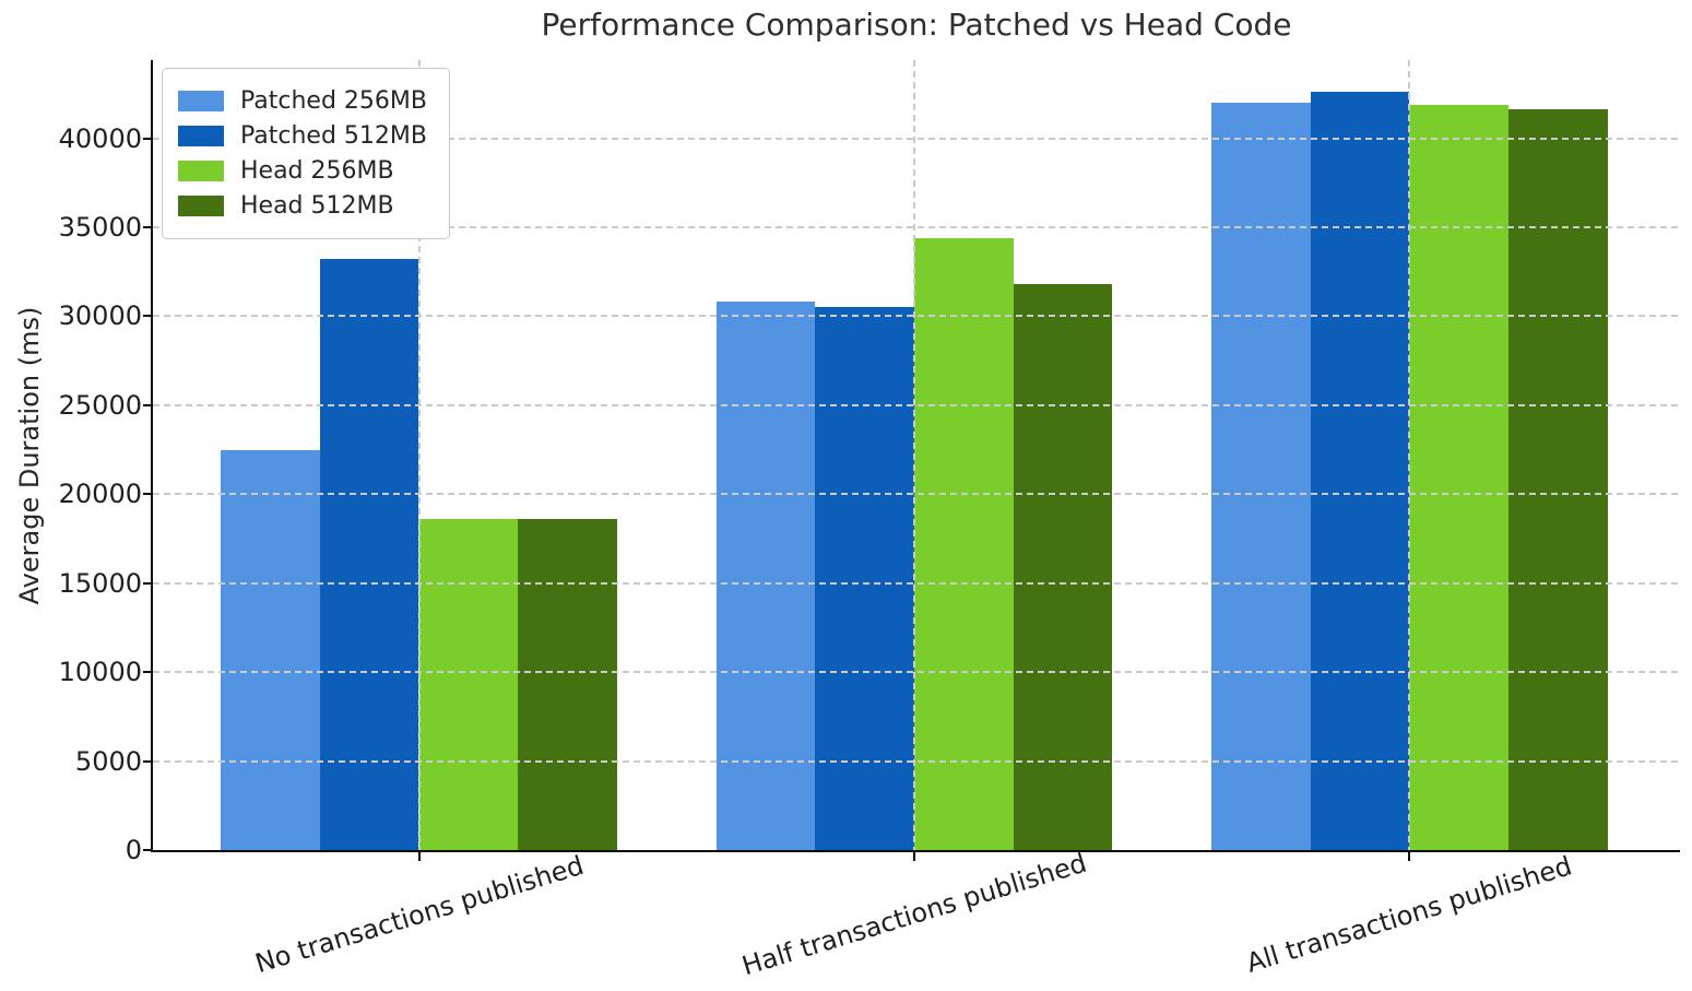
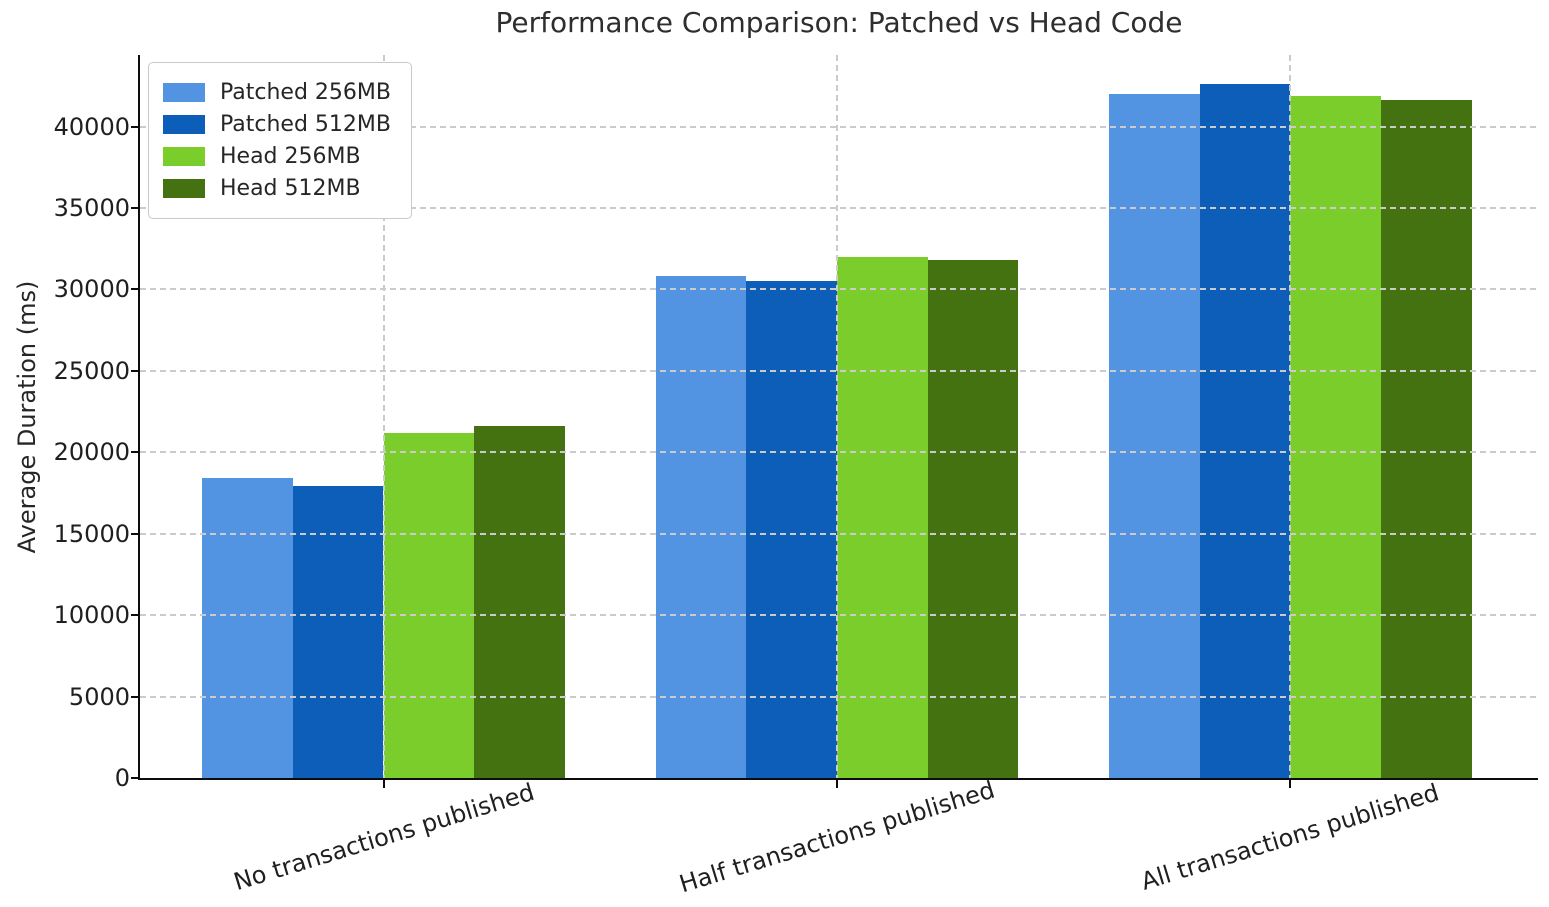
Patched 256MB/No transactions published: 22500 -> 18400
Patched 512MB/No transactions published: 33200 -> 17900
Head 256MB/No transactions published: 18600 -> 21200
Head 512MB/No transactions published: 18600 -> 21600
Head 256MB/Half transactions published: 34400 -> 32000
